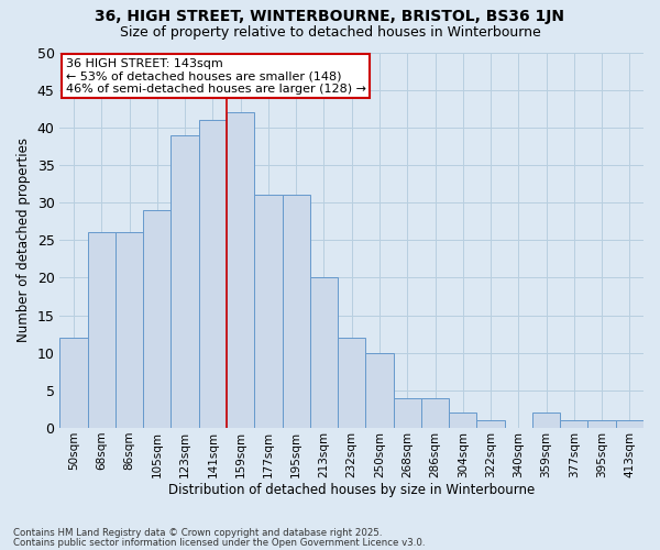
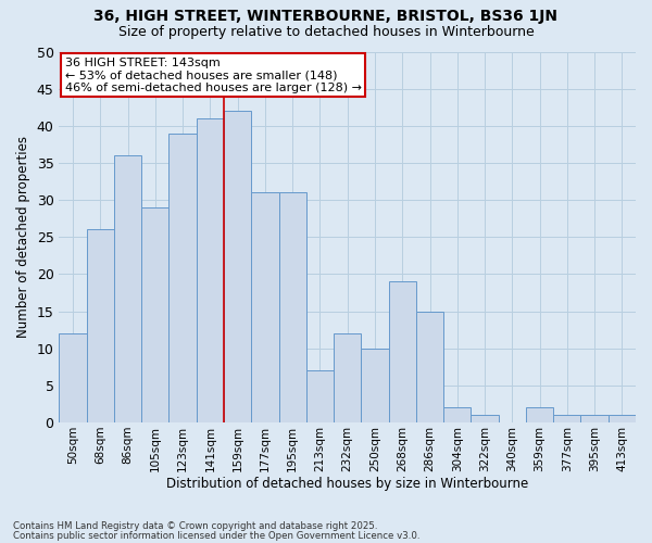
86sqm: 26 -> 36
213sqm: 20 -> 7
268sqm: 4 -> 19
286sqm: 4 -> 15
